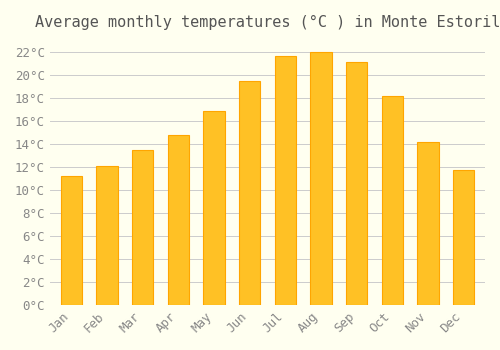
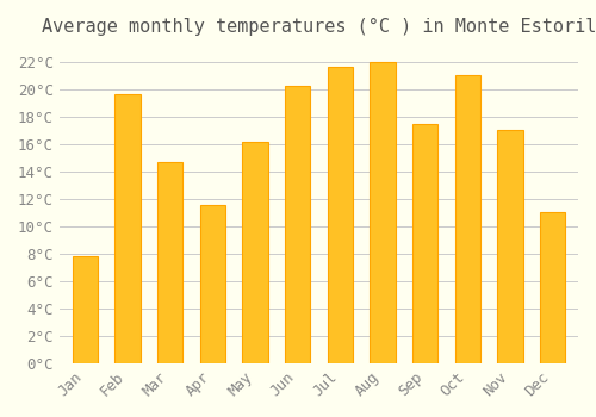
Jan: 11.2°C -> 7.8°C
Feb: 12.1°C -> 19.7°C
Mar: 13.5°C -> 14.7°C
Apr: 14.8°C -> 11.6°C
May: 16.9°C -> 16.2°C
Jun: 19.5°C -> 20.3°C
Sep: 21.2°C -> 17.5°C
Oct: 18.2°C -> 21.1°C
Nov: 14.2°C -> 17.1°C
Dec: 11.8°C -> 11.1°C
